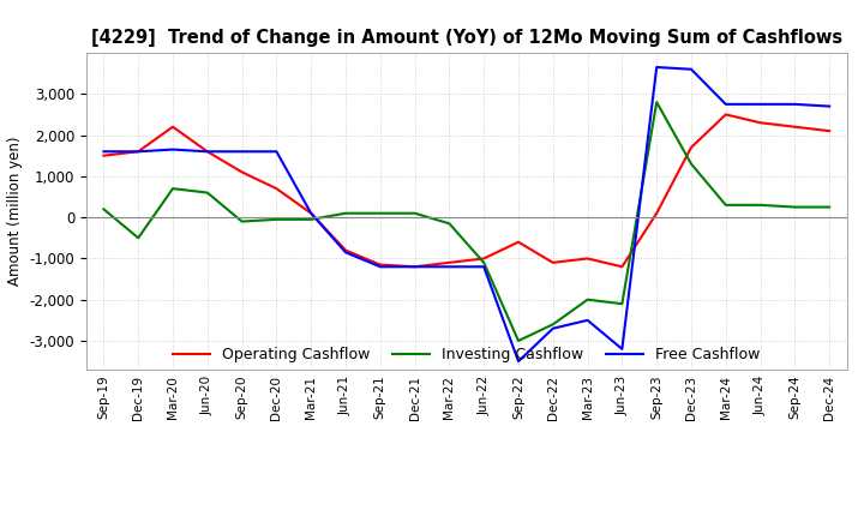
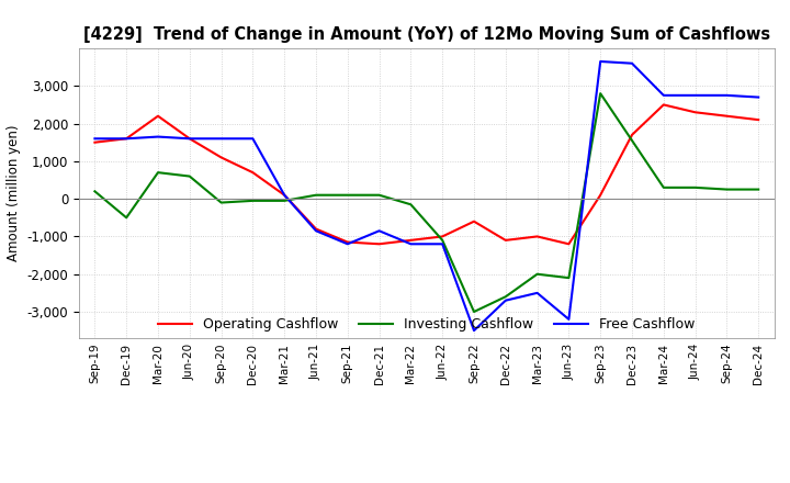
Free Cashflow/Dec-21: -1,200 -> -850
Investing Cashflow/Dec-23: 1,300 -> 1,550
